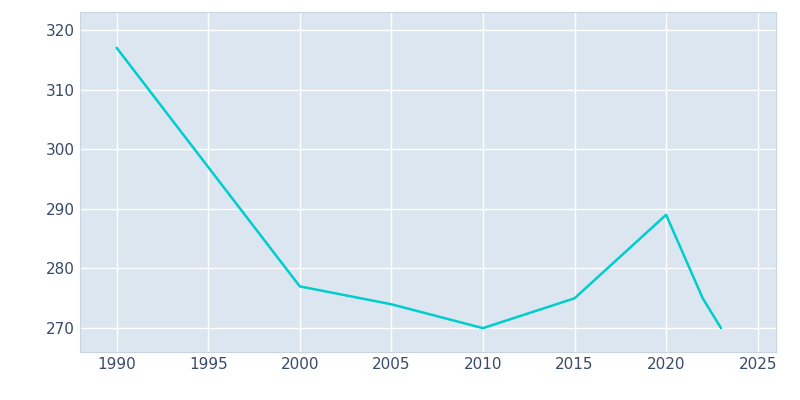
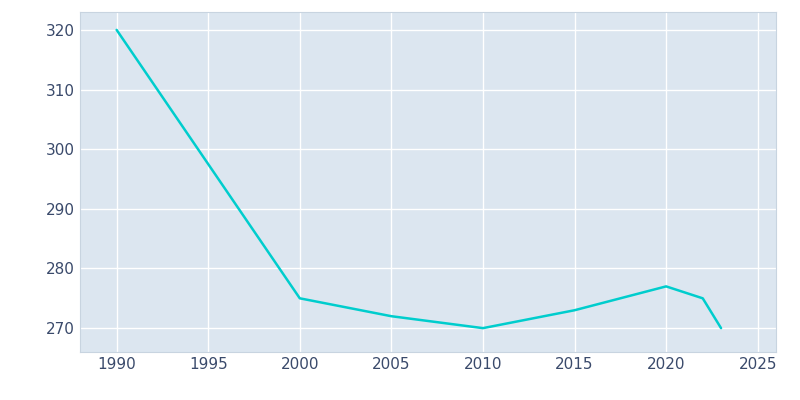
1990: 317 -> 320
2000: 277 -> 275
2005: 274 -> 272
2015: 275 -> 273
2020: 289 -> 277
